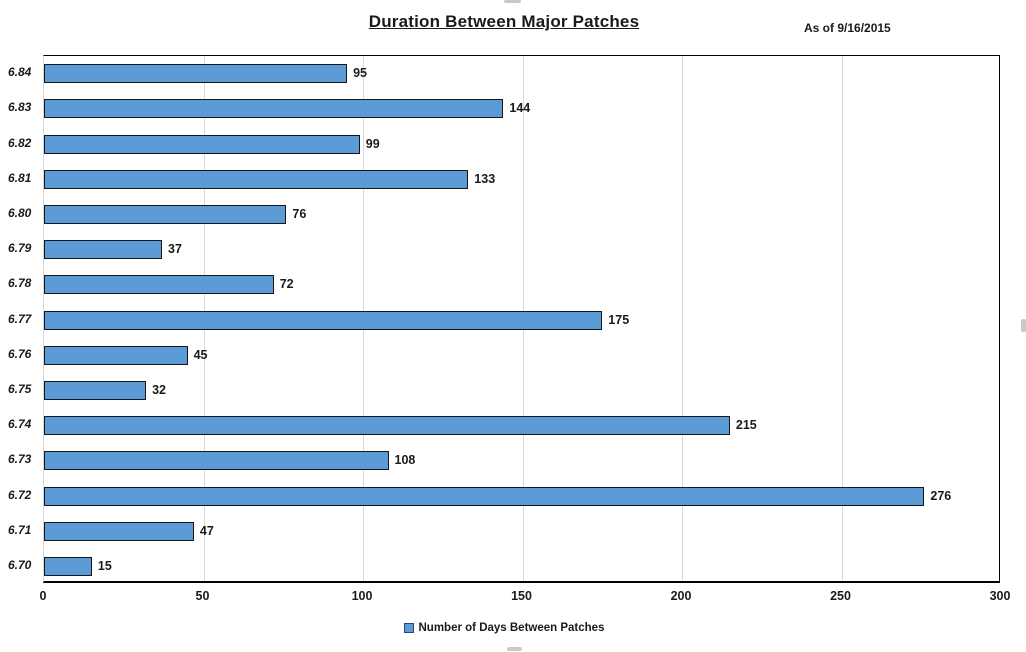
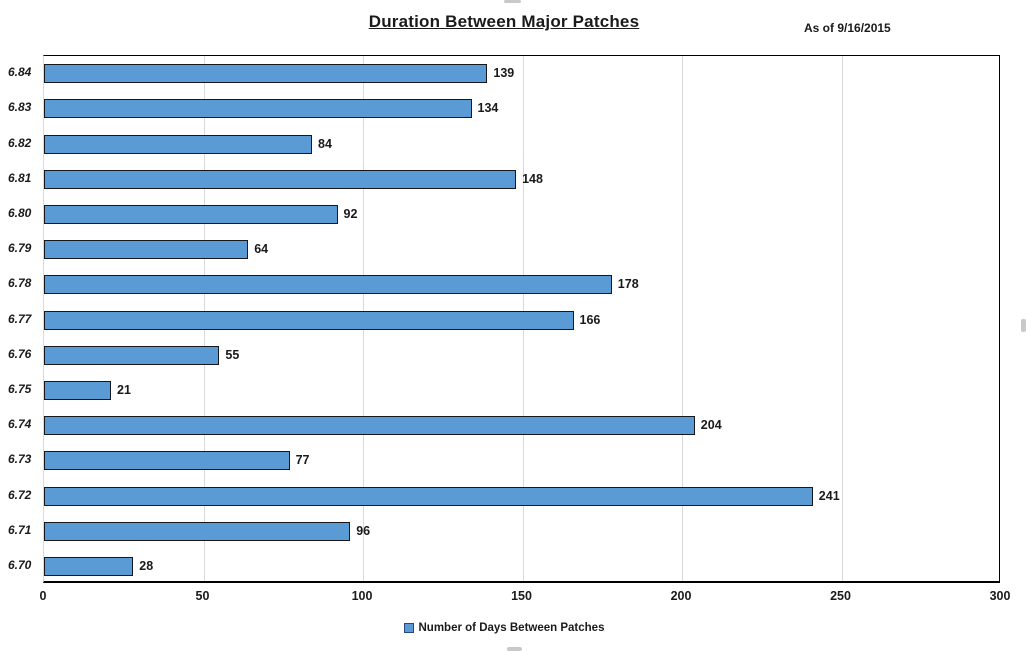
6.84: 95 -> 139
6.83: 144 -> 134
6.82: 99 -> 84
6.81: 133 -> 148
6.80: 76 -> 92
6.79: 37 -> 64
6.78: 72 -> 178
6.77: 175 -> 166
6.76: 45 -> 55
6.75: 32 -> 21
6.74: 215 -> 204
6.73: 108 -> 77
6.72: 276 -> 241
6.71: 47 -> 96
6.70: 15 -> 28
